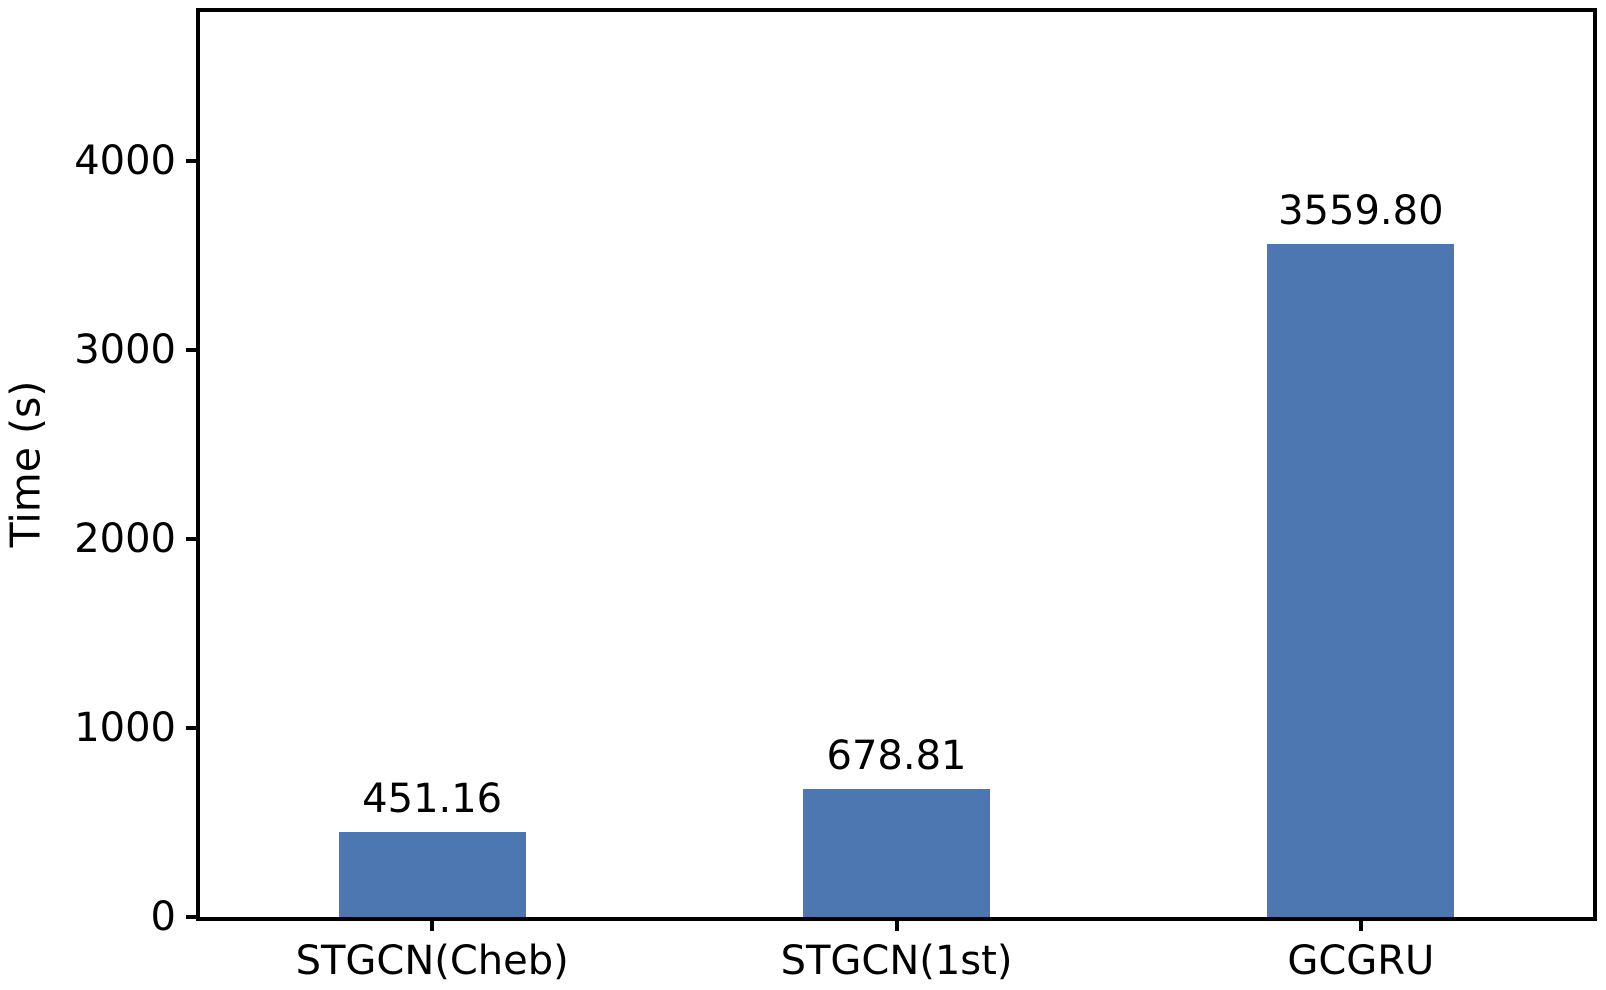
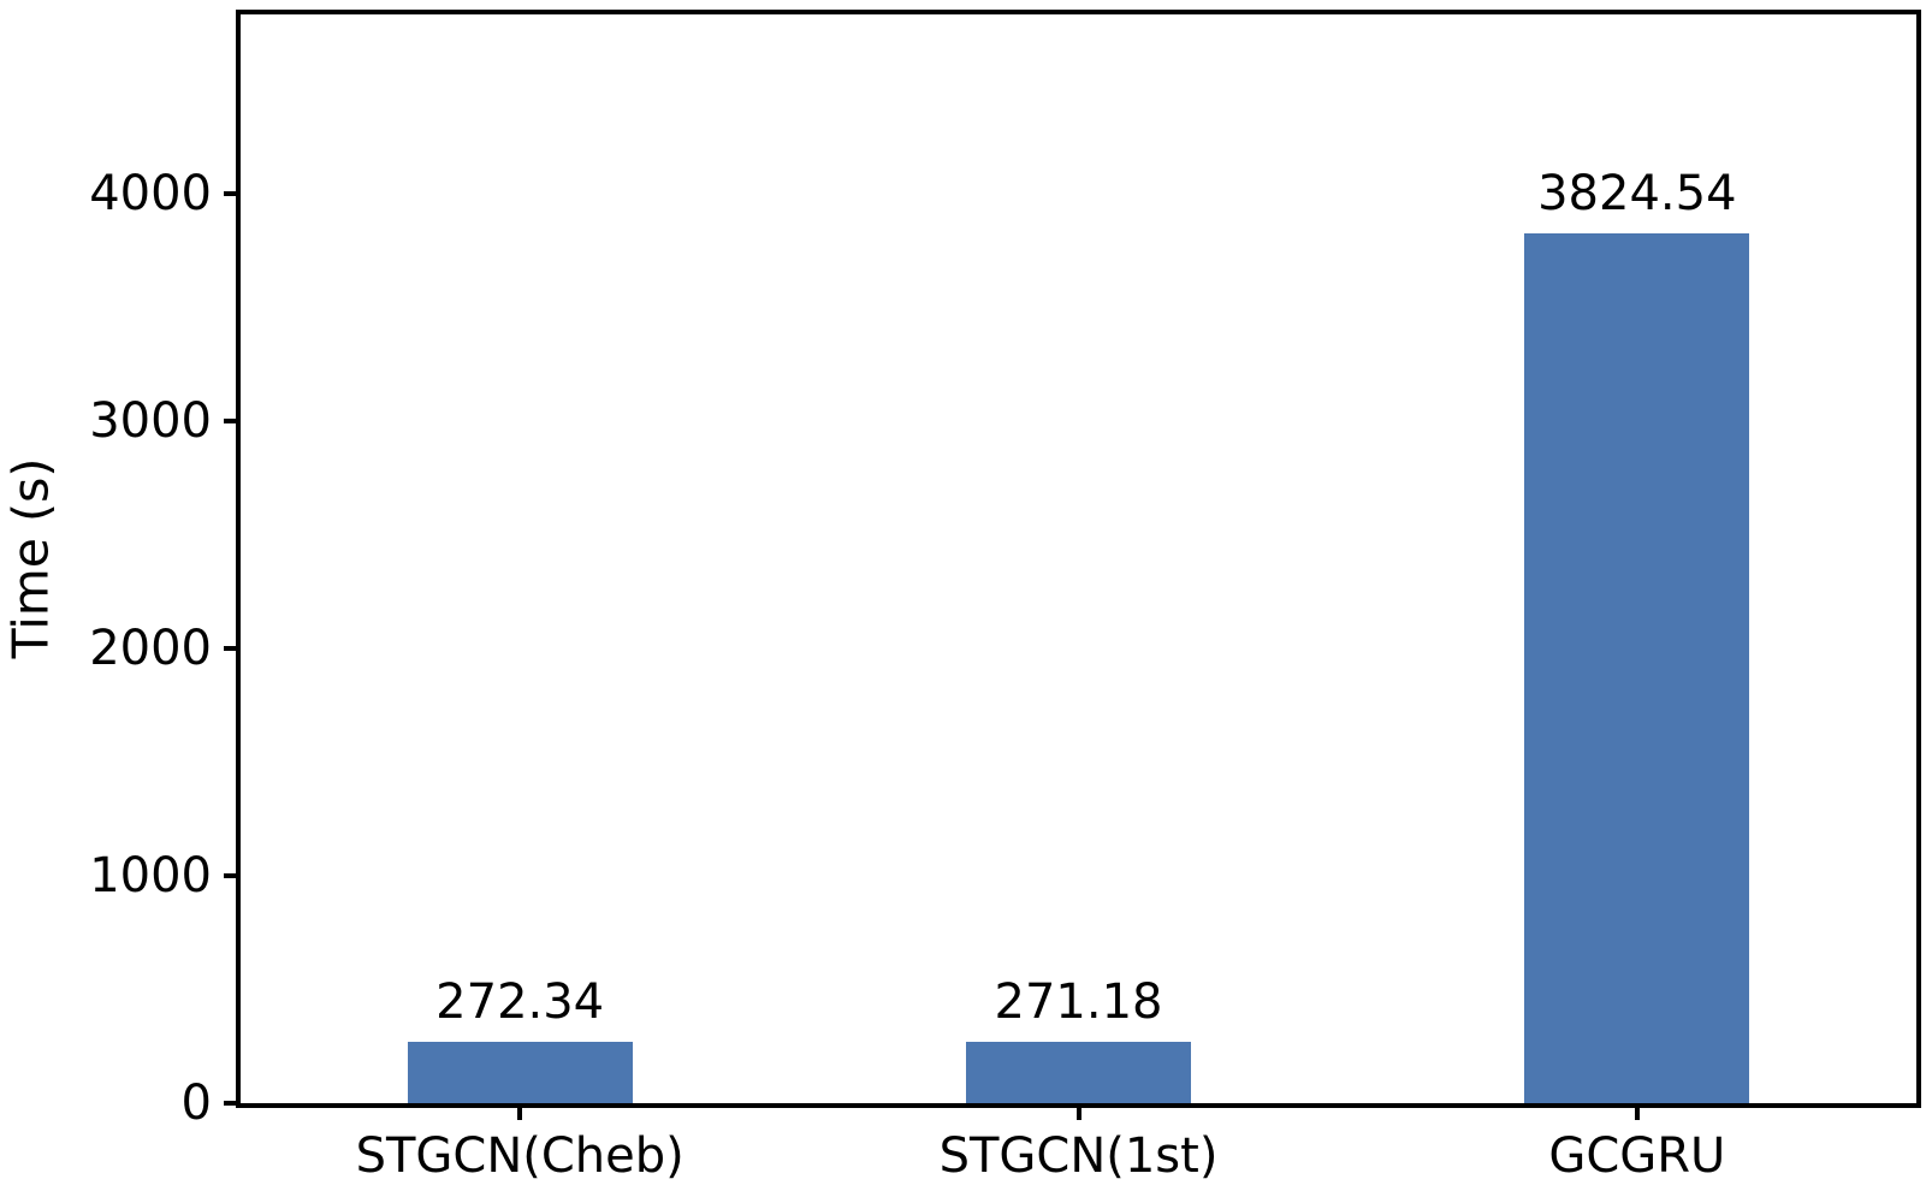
STGCN(Cheb): 451.16 -> 272.34
STGCN(1st): 678.81 -> 271.18
GCGRU: 3559.80 -> 3824.54
